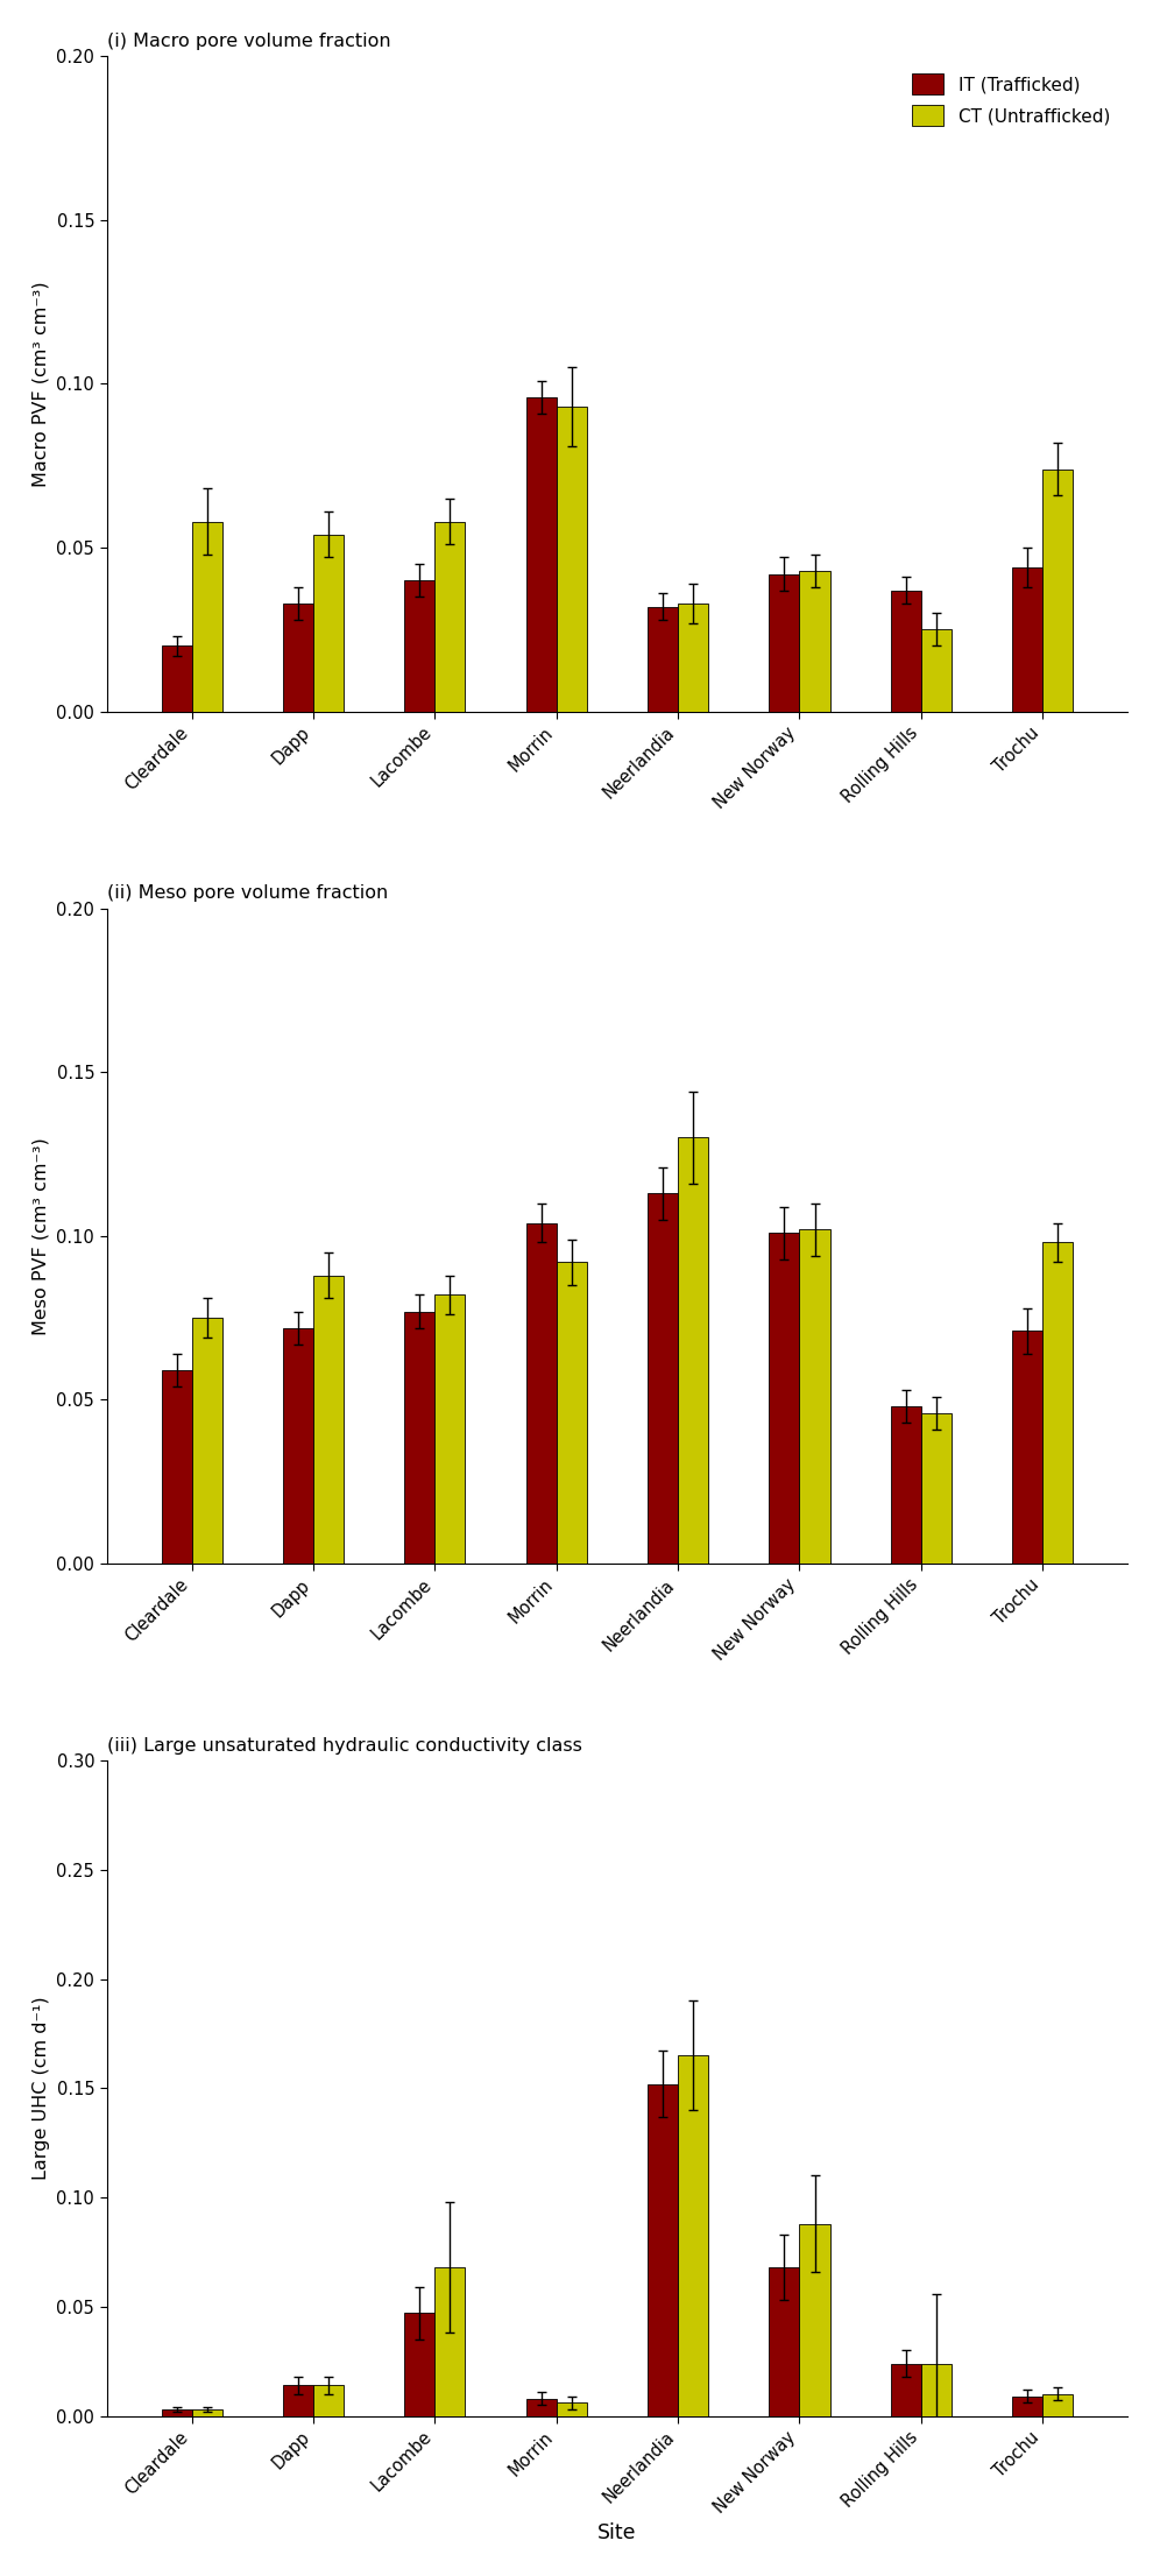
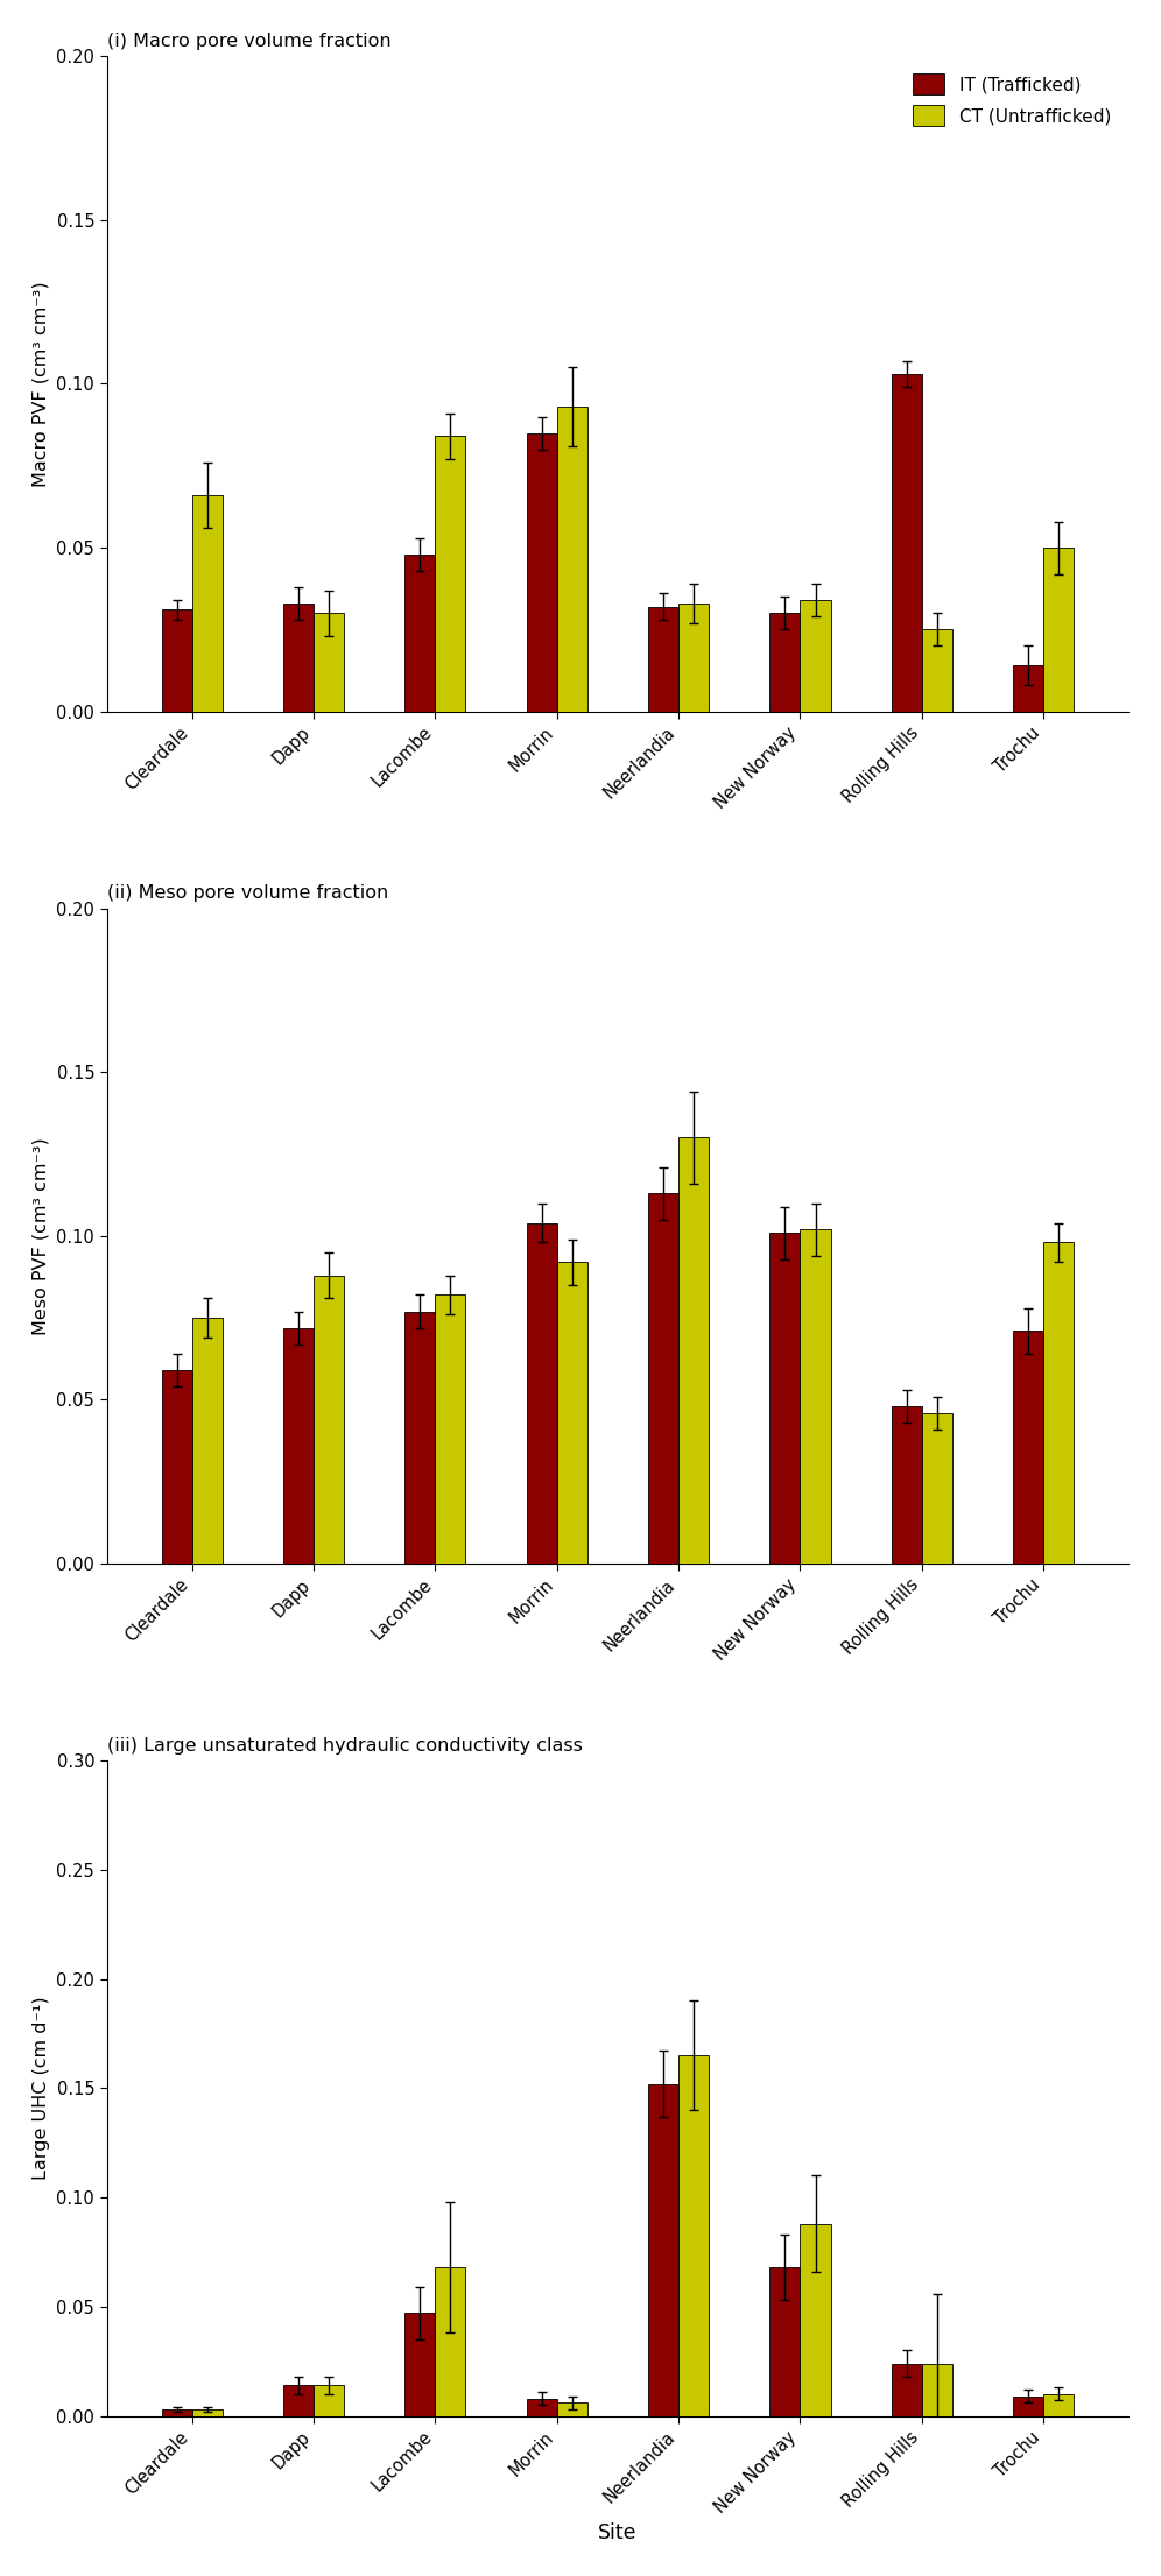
(i) Macro pore volume fraction/IT (Trafficked)/Cleardale: 0.020 -> 0.031
(i) Macro pore volume fraction/CT (Untrafficked)/Cleardale: 0.058 -> 0.066
(i) Macro pore volume fraction/CT (Untrafficked)/Dapp: 0.054 -> 0.030
(i) Macro pore volume fraction/IT (Trafficked)/Lacombe: 0.040 -> 0.048
(i) Macro pore volume fraction/CT (Untrafficked)/Lacombe: 0.058 -> 0.084
(i) Macro pore volume fraction/IT (Trafficked)/Morrin: 0.096 -> 0.085
(i) Macro pore volume fraction/IT (Trafficked)/New Norway: 0.042 -> 0.030
(i) Macro pore volume fraction/CT (Untrafficked)/New Norway: 0.043 -> 0.034
(i) Macro pore volume fraction/IT (Trafficked)/Rolling Hills: 0.037 -> 0.103
(i) Macro pore volume fraction/IT (Trafficked)/Trochu: 0.044 -> 0.014
(i) Macro pore volume fraction/CT (Untrafficked)/Trochu: 0.074 -> 0.050
